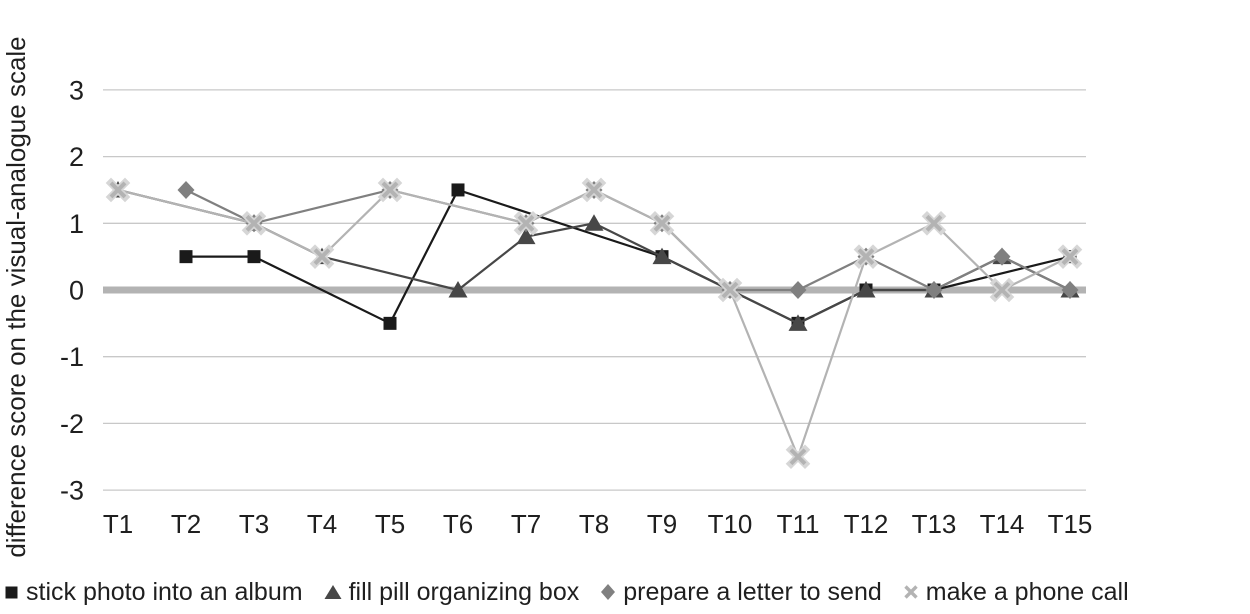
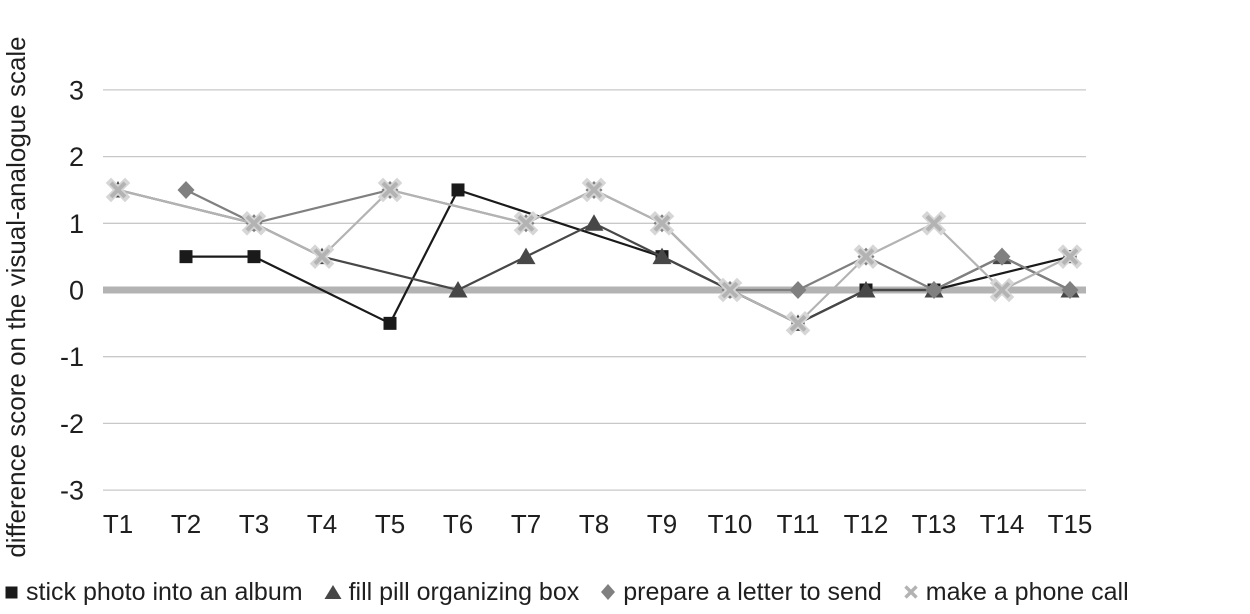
fill pill organizing box/T7: 0.8 -> 0.5
make a phone call/T11: -2.5 -> -0.5
